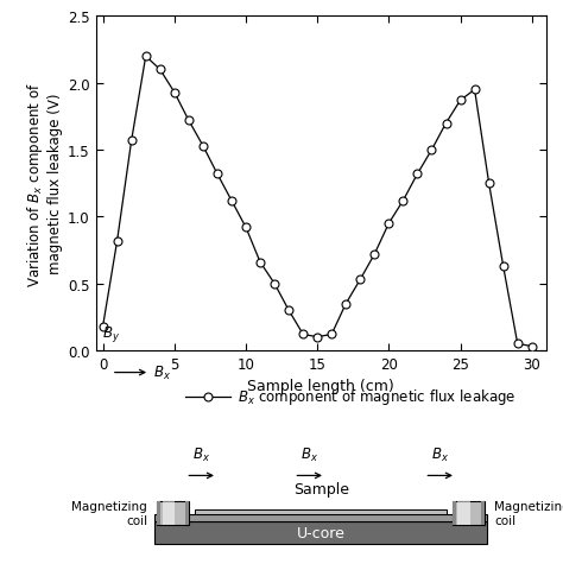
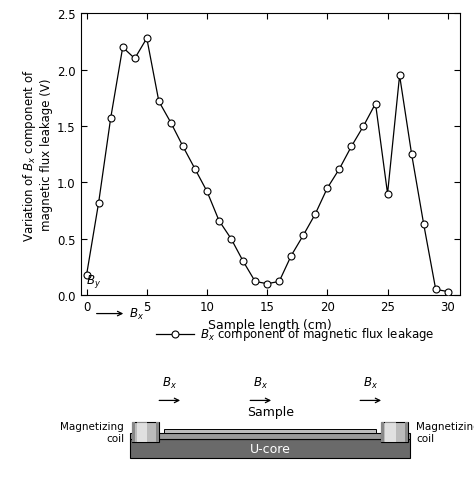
5: 1.93 -> 2.28
25: 1.87 -> 0.90
